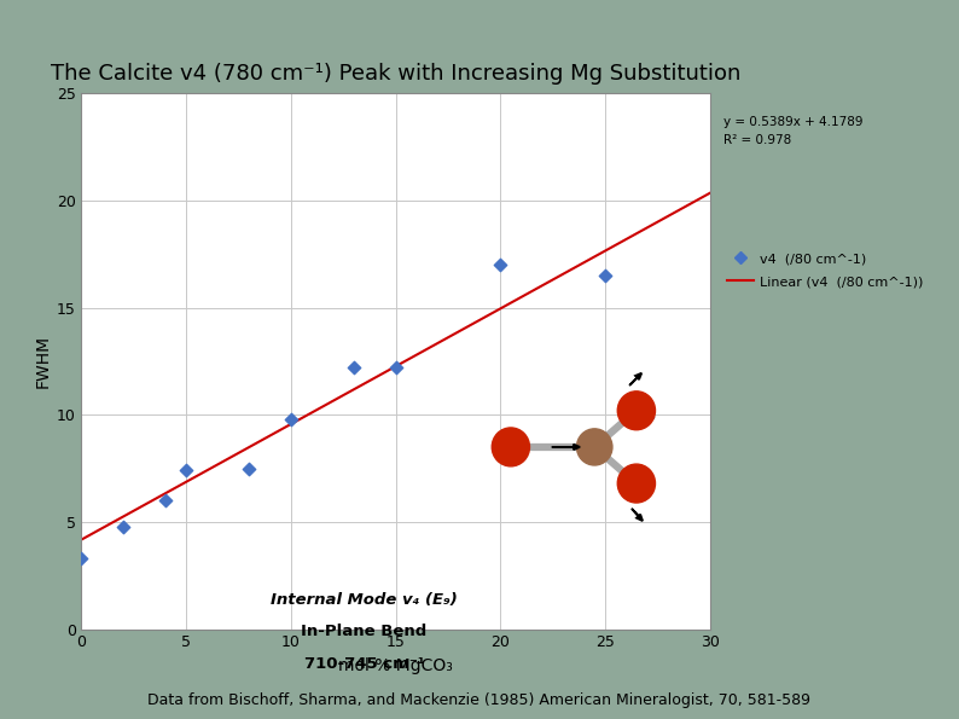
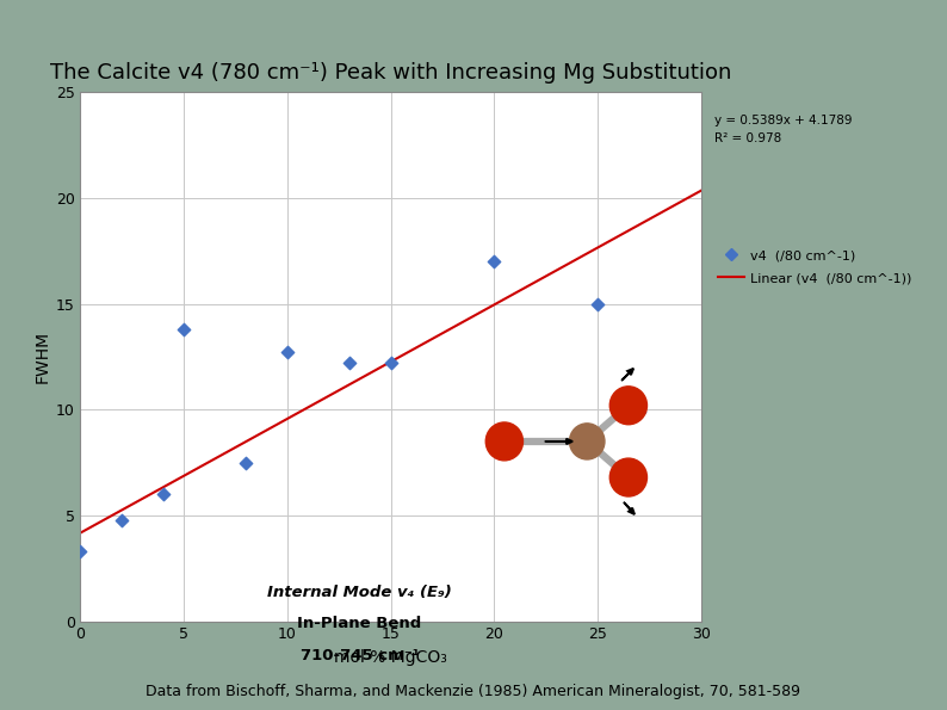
5: 7.4 -> 13.8
10: 9.8 -> 12.7
25: 16.5 -> 15.0
